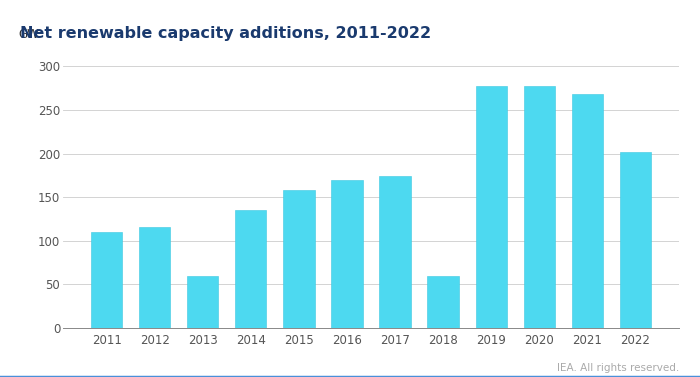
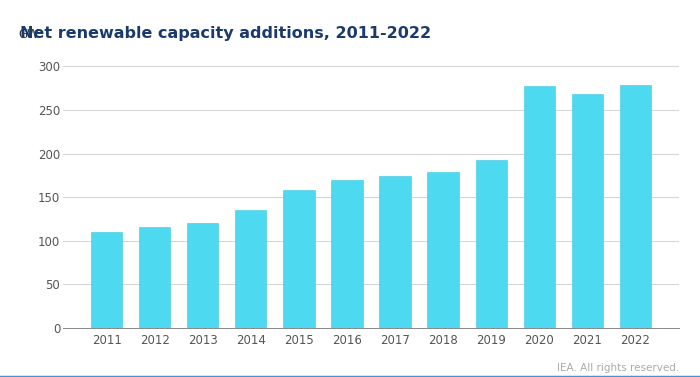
2013: 60 -> 121
2018: 60 -> 179
2019: 278 -> 193
2022: 202 -> 279
